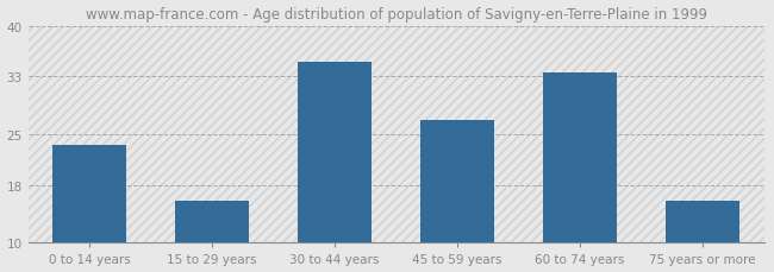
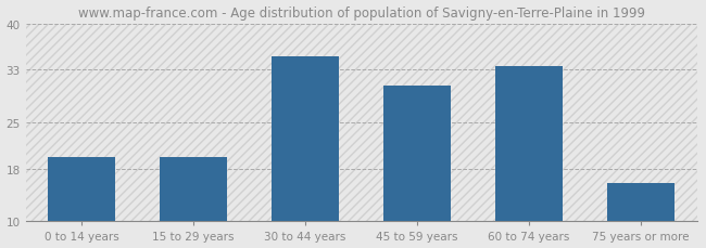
0 to 14 years: 23.5 -> 19.8
15 to 29 years: 15.8 -> 19.8
45 to 59 years: 27.0 -> 30.6
